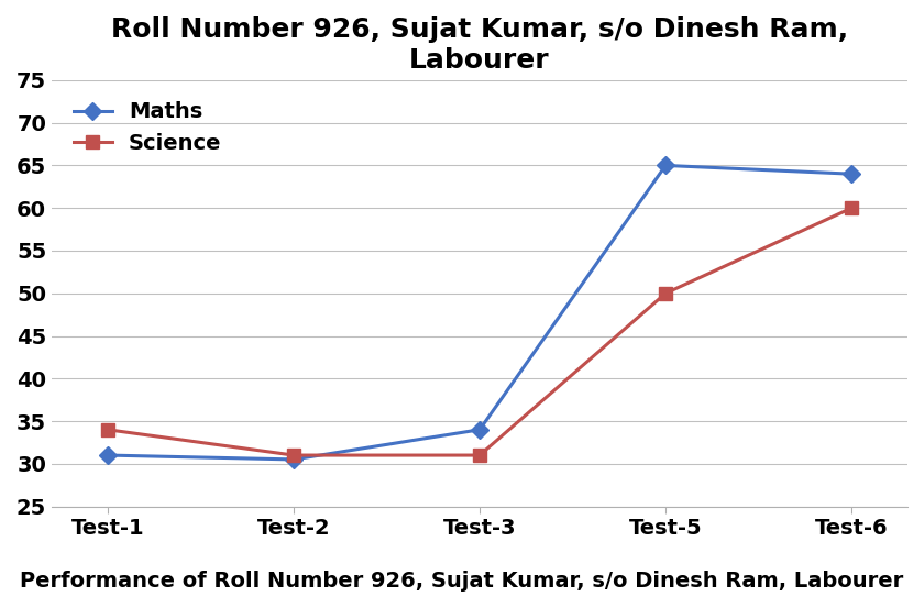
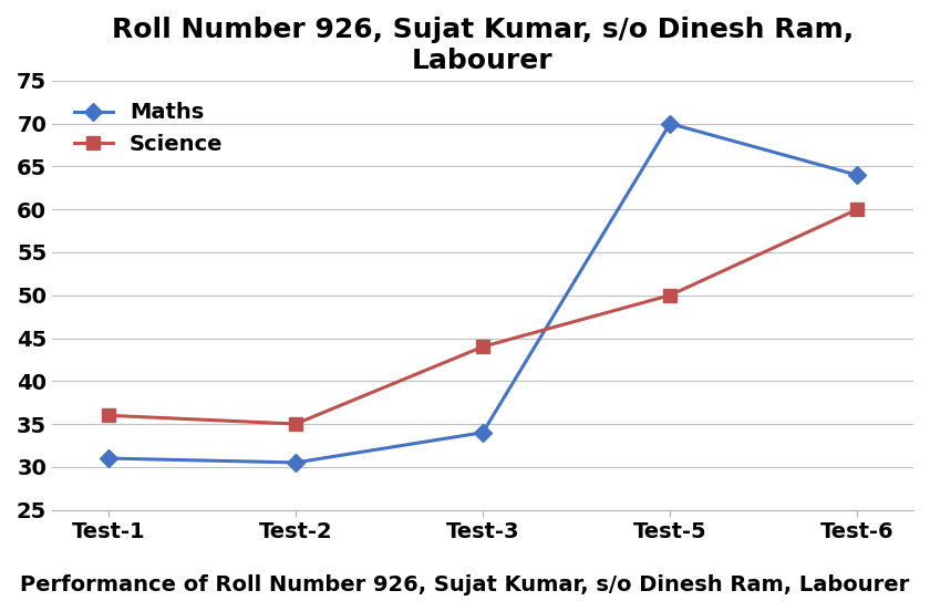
Science/Test-1: 34 -> 36
Science/Test-2: 31 -> 35
Science/Test-3: 31 -> 44
Maths/Test-5: 65.0 -> 70.0
